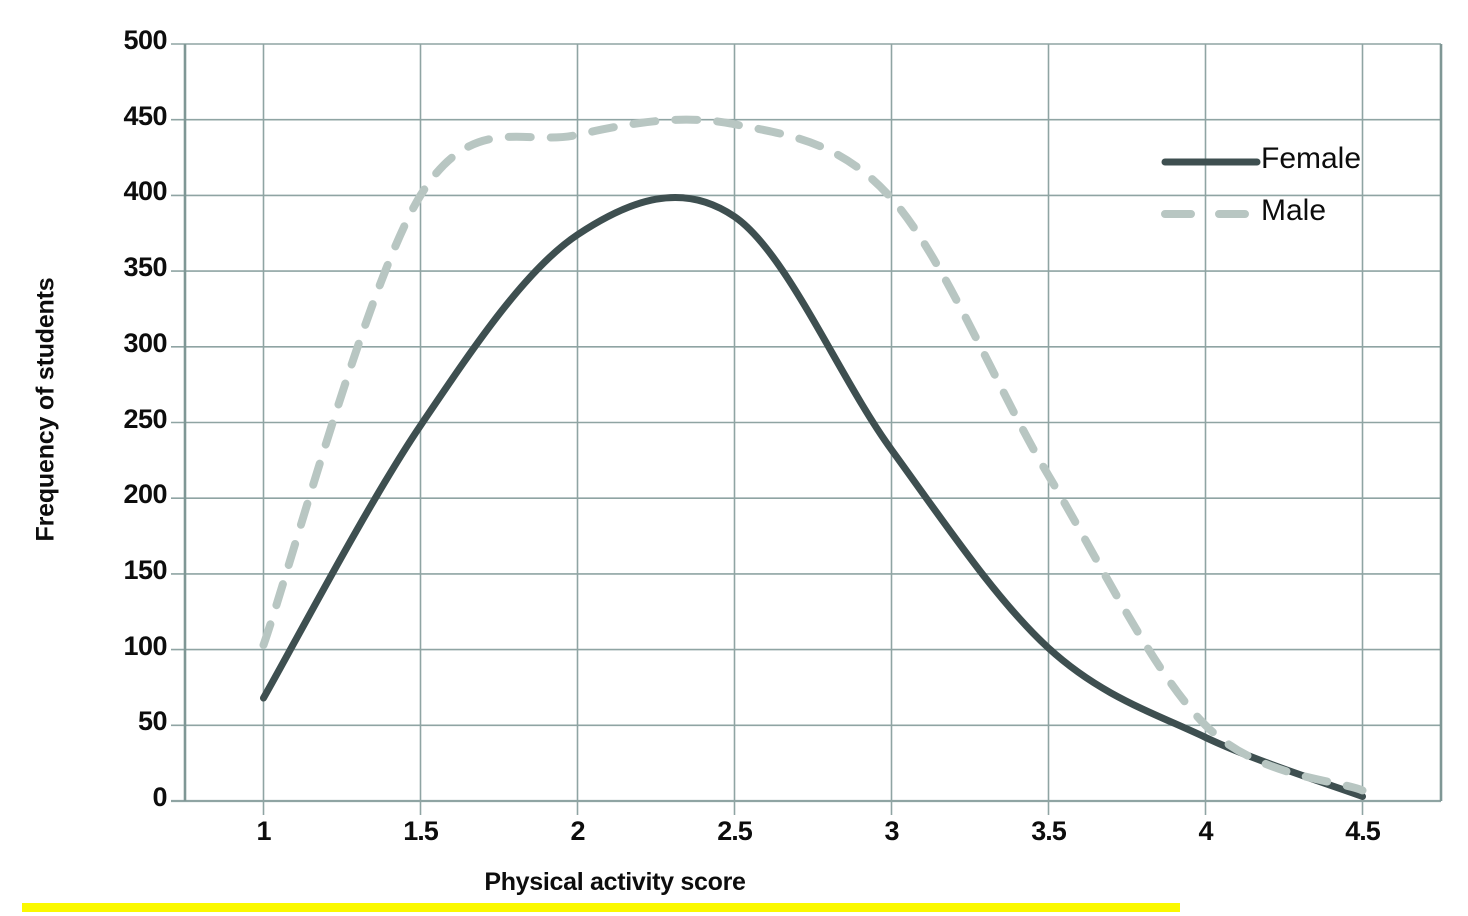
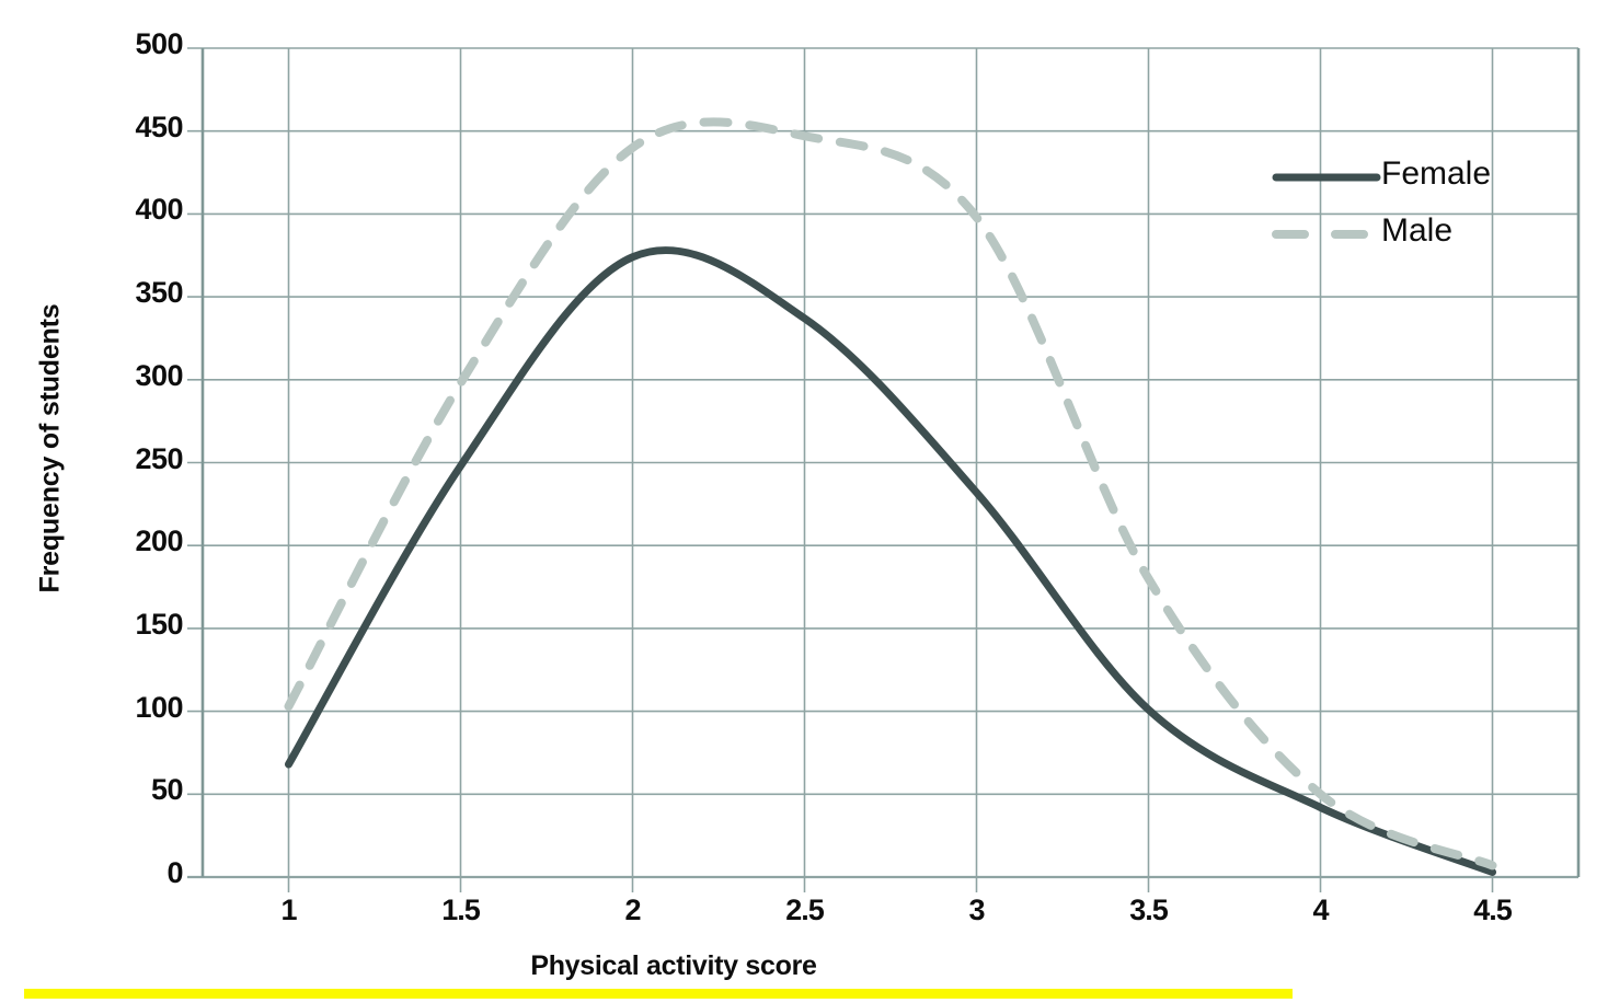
Male/1.5: 400 -> 298
Female/2.5: 386 -> 337
Male/3.5: 215 -> 180
